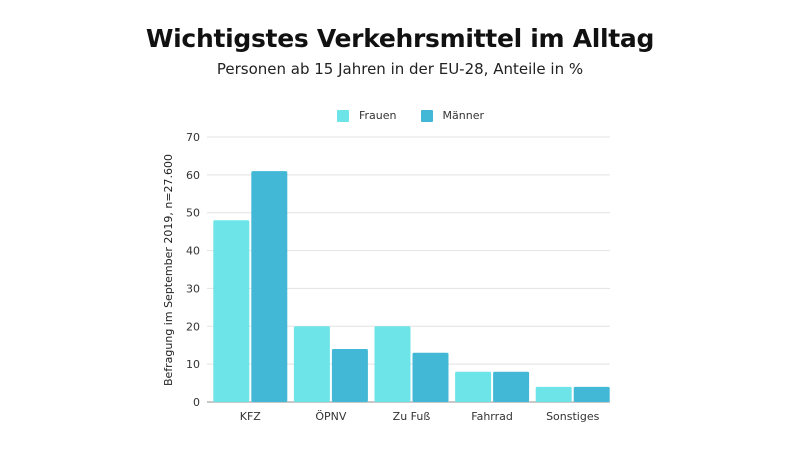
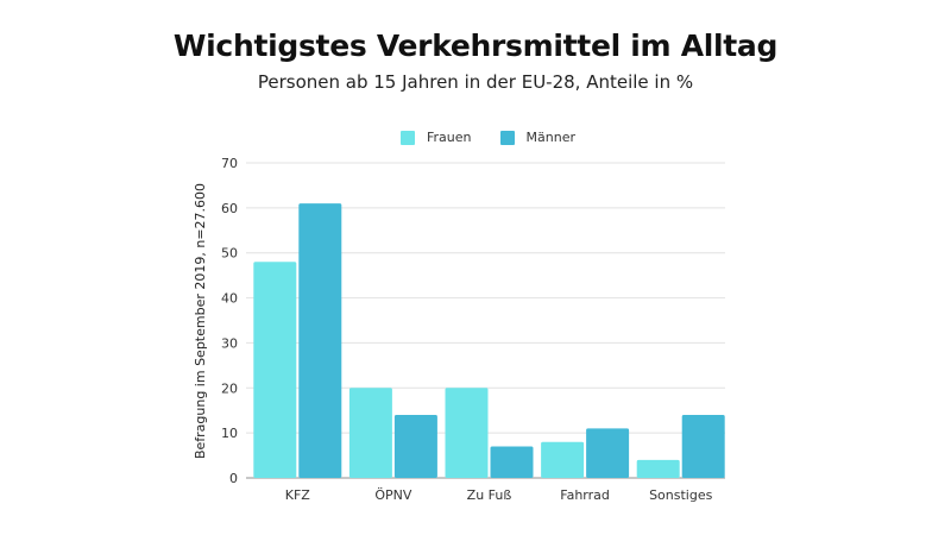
Männer/Zu Fuß: 13 -> 7
Männer/Fahrrad: 8 -> 11
Männer/Sonstiges: 4 -> 14
